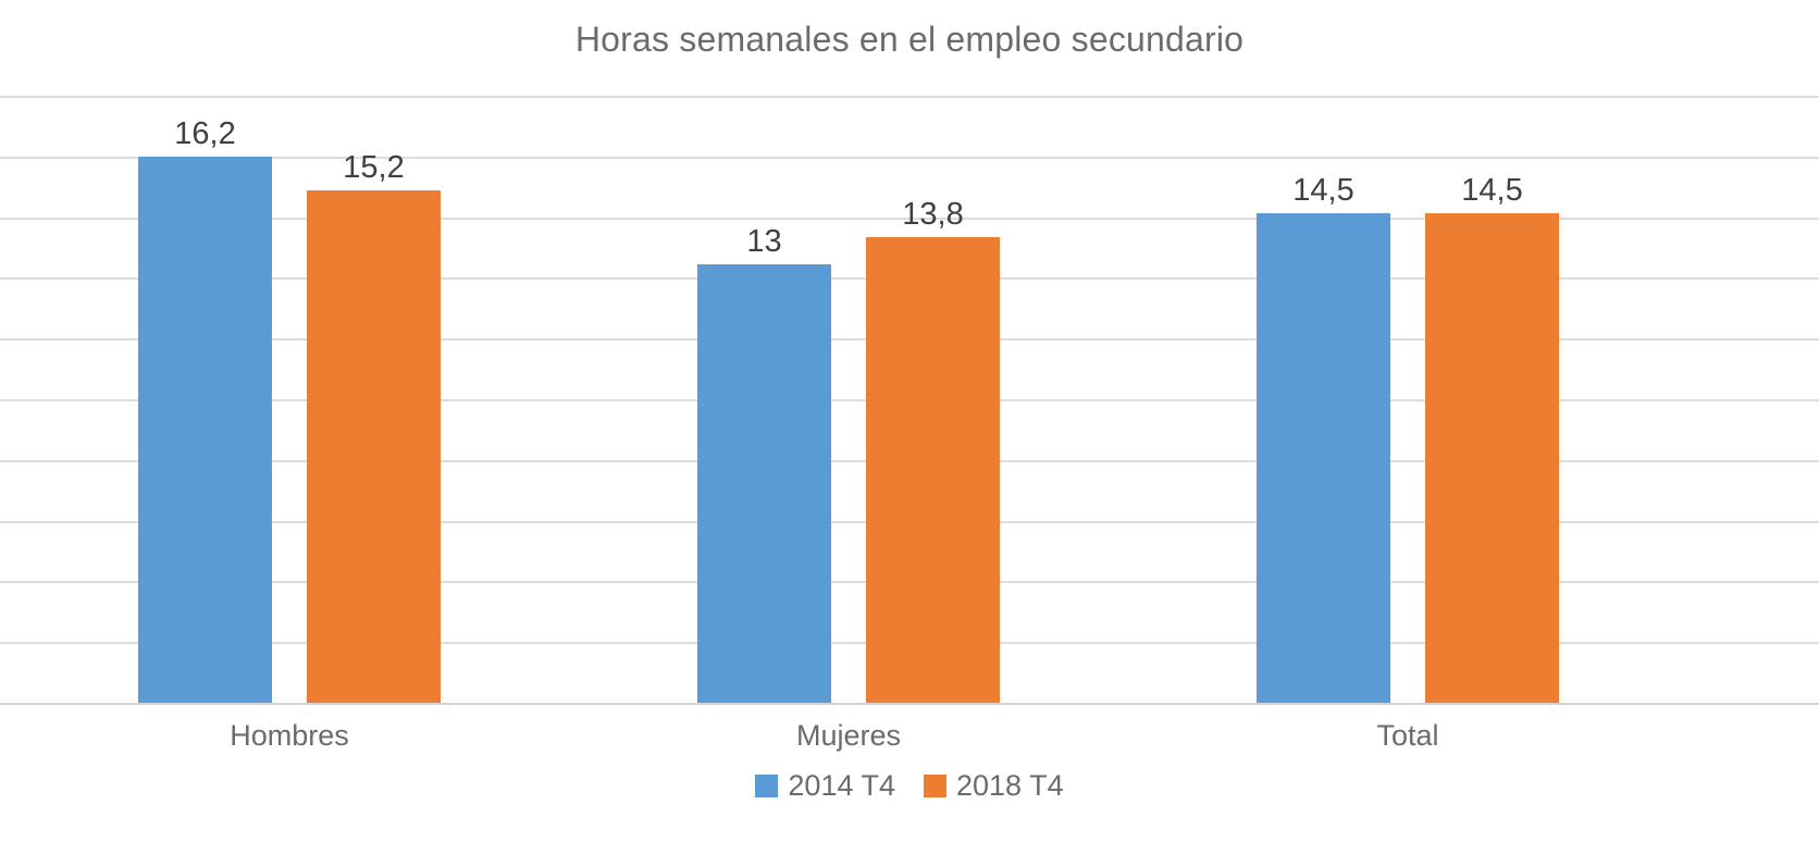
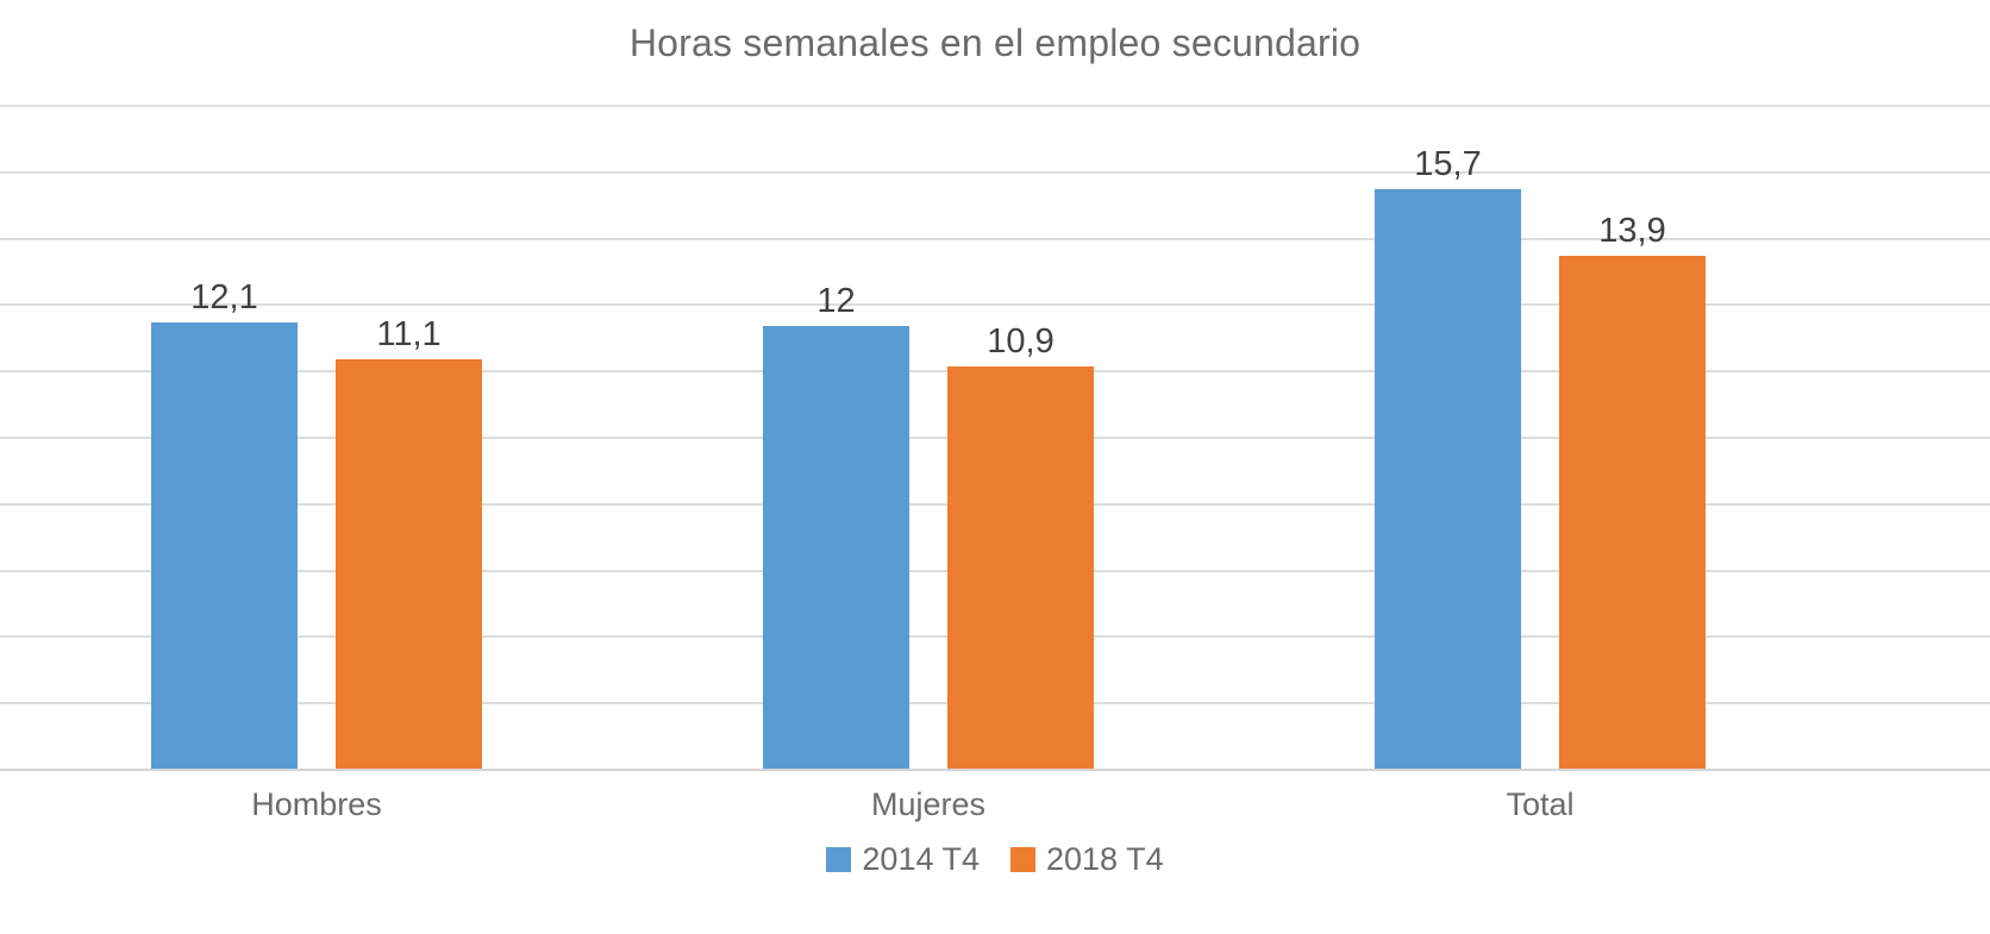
2014 T4/Hombres: 16,2 -> 12,1
2018 T4/Hombres: 15,2 -> 11,1
2014 T4/Mujeres: 13 -> 12
2018 T4/Mujeres: 13,8 -> 10,9
2014 T4/Total: 14,5 -> 15,7
2018 T4/Total: 14,5 -> 13,9
